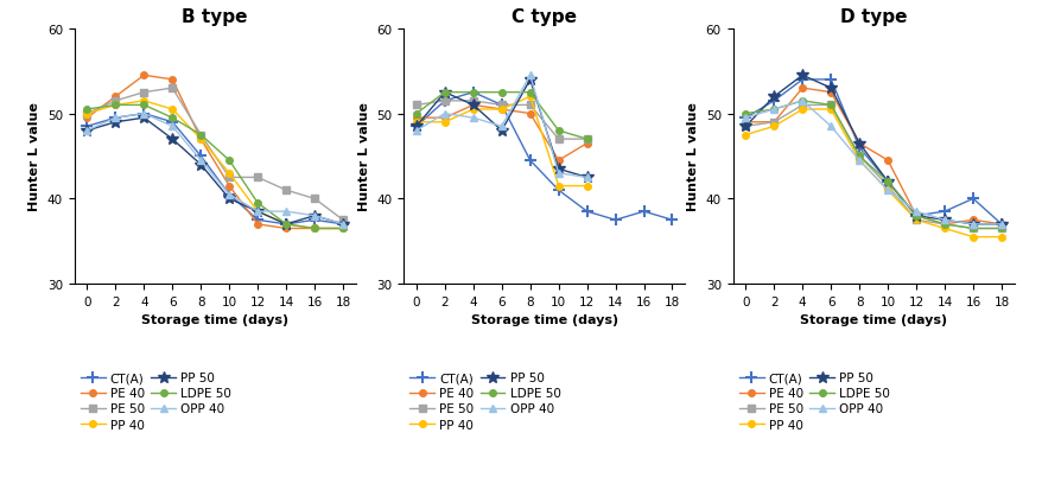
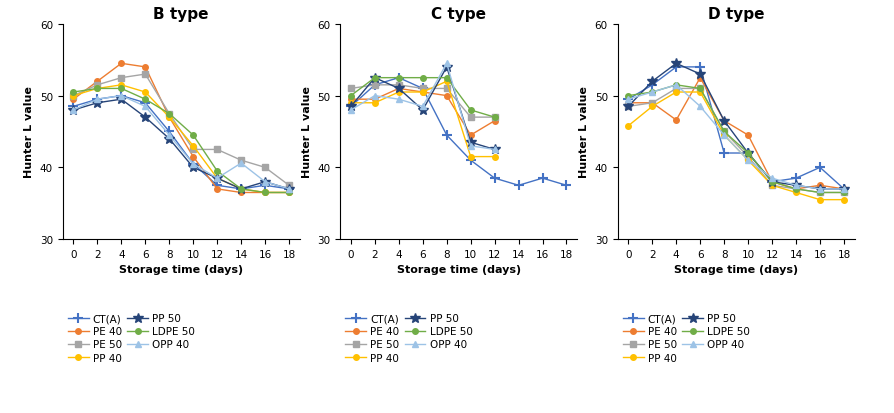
B type/OPP 40/14: 38.5 -> 40.6
D type/PP 40/0: 47.5 -> 45.8
D type/PE 40/4: 53.0 -> 46.6
D type/CT(A)/8: 46.0 -> 42.0
